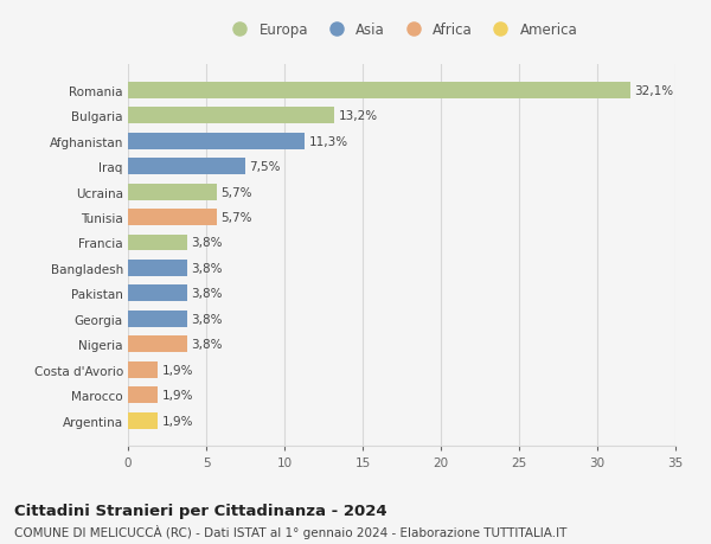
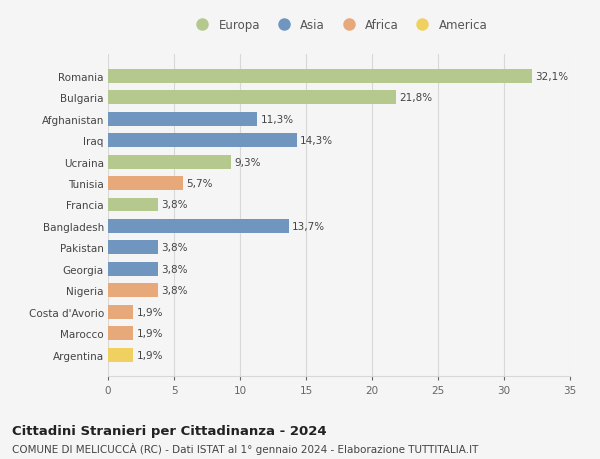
Bulgaria: 13,2% -> 21,8%
Iraq: 7,5% -> 14,3%
Ucraina: 5,7% -> 9,3%
Bangladesh: 3,8% -> 13,7%
